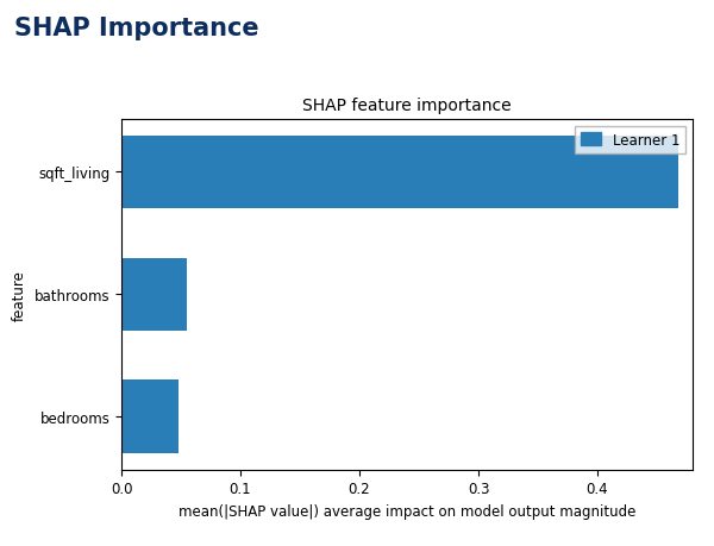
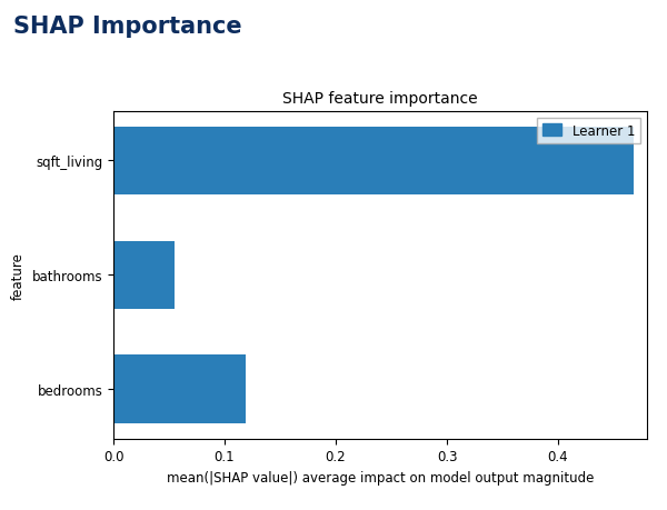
bedrooms: 0.048 -> 0.119
